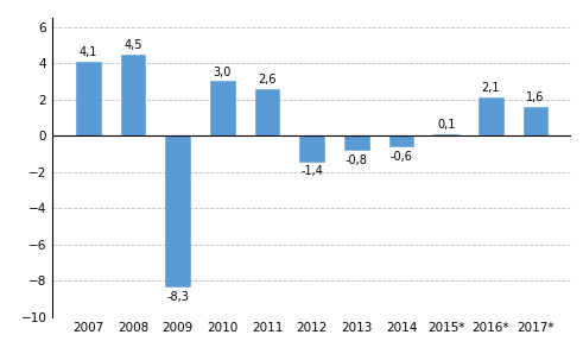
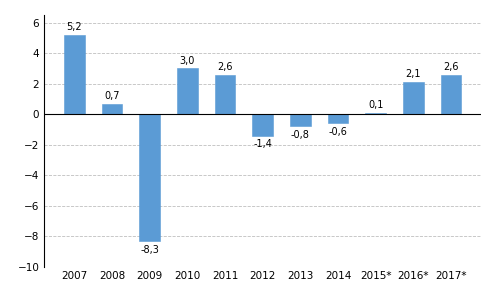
2007: 4,1 -> 5,2
2008: 4,5 -> 0,7
2017*: 1,6 -> 2,6
